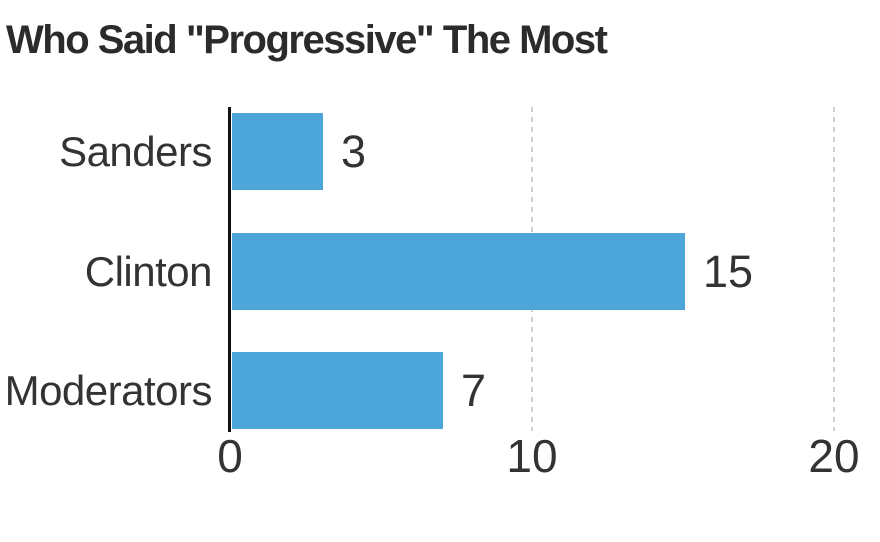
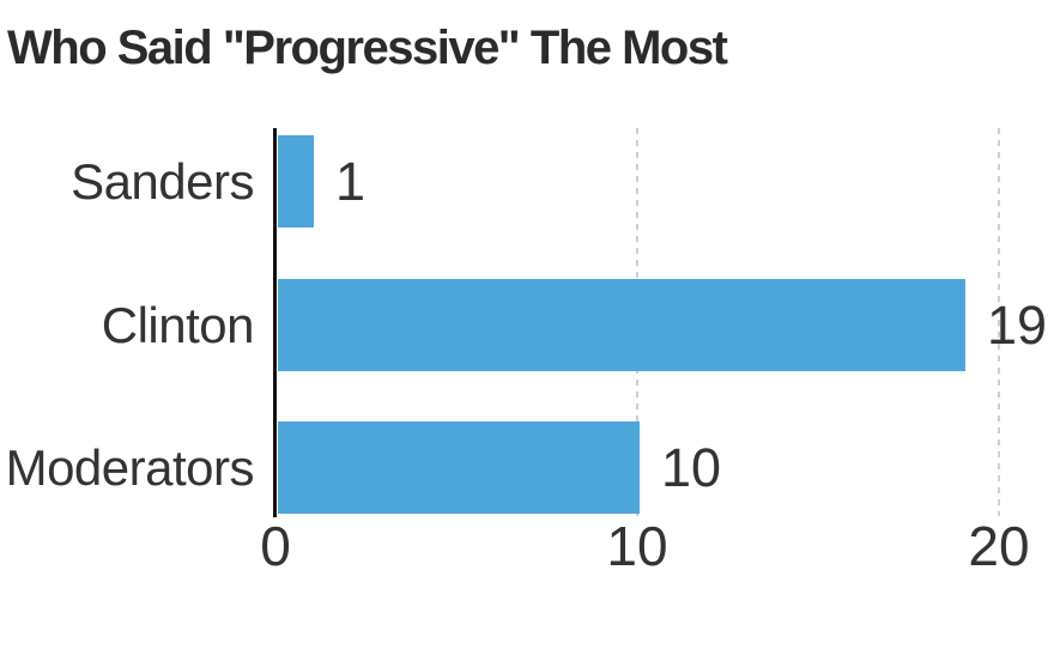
Sanders: 3 -> 1
Clinton: 15 -> 19
Moderators: 7 -> 10
